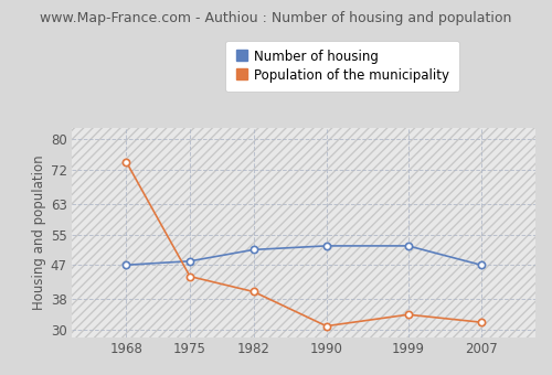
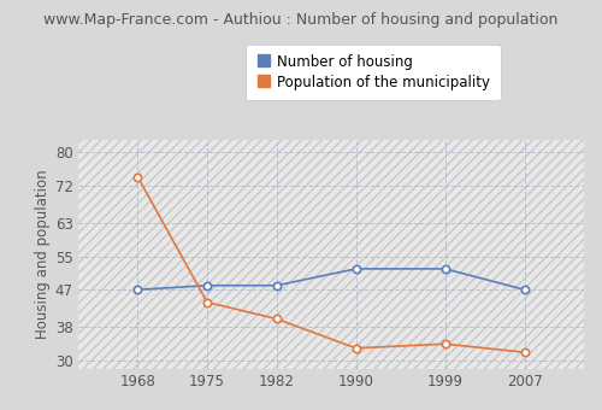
Number of housing/1982: 51 -> 48
Population of the municipality/1990: 31 -> 33
